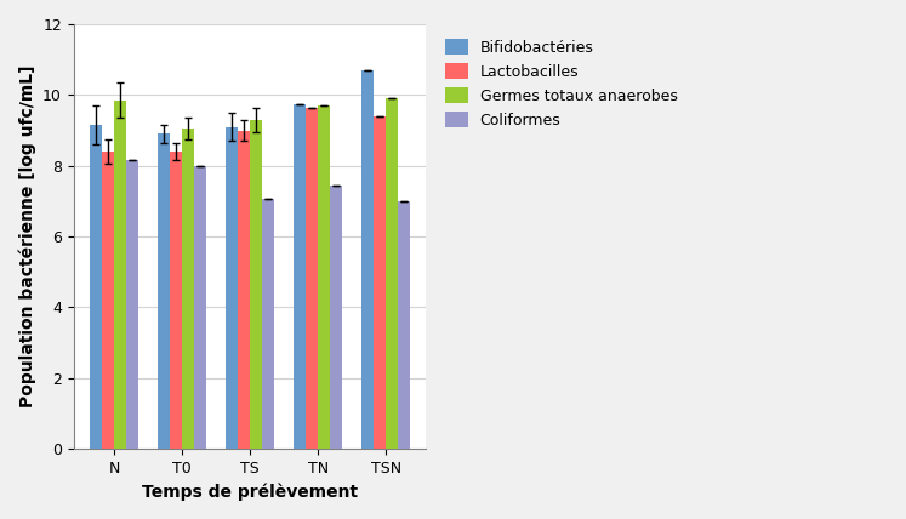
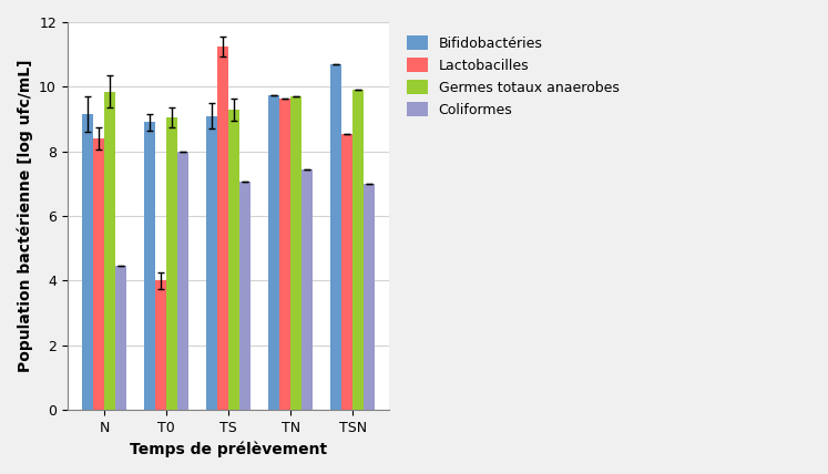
Coliformes/N: 8.15 -> 4.45
Lactobacilles/T0: 8.40 -> 4.00
Lactobacilles/TS: 9.00 -> 11.25
Lactobacilles/TSN: 9.40 -> 8.55
